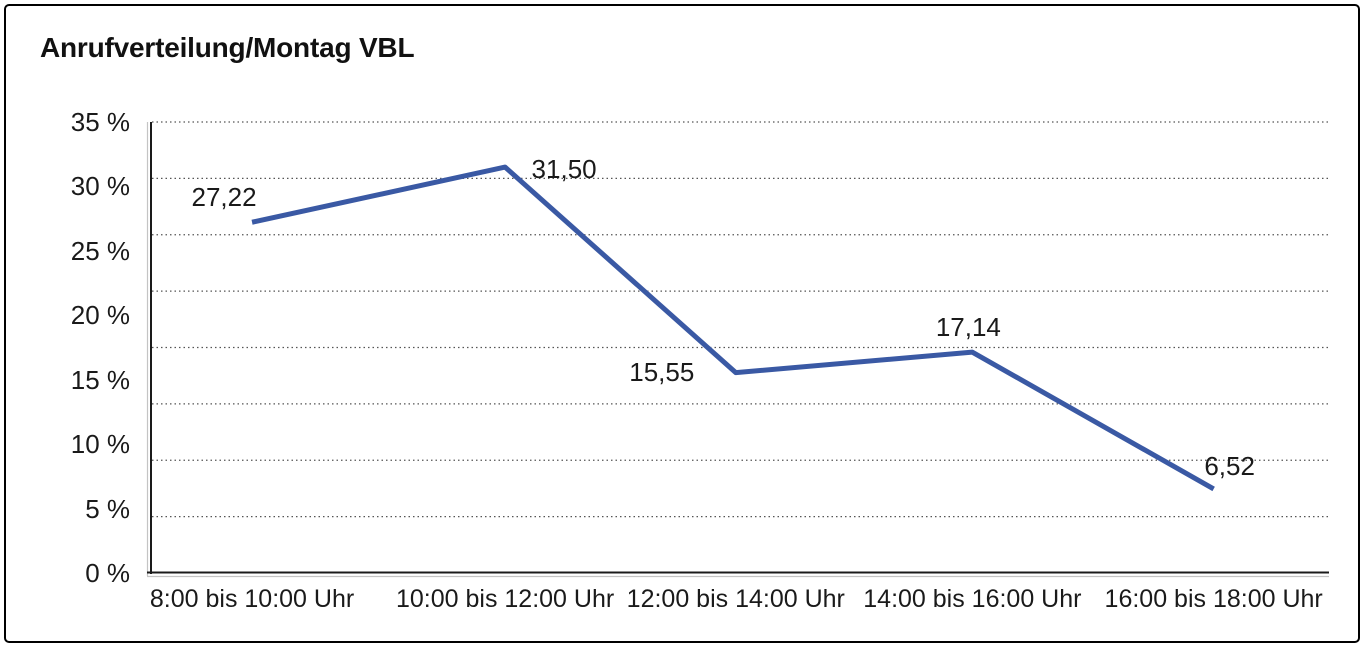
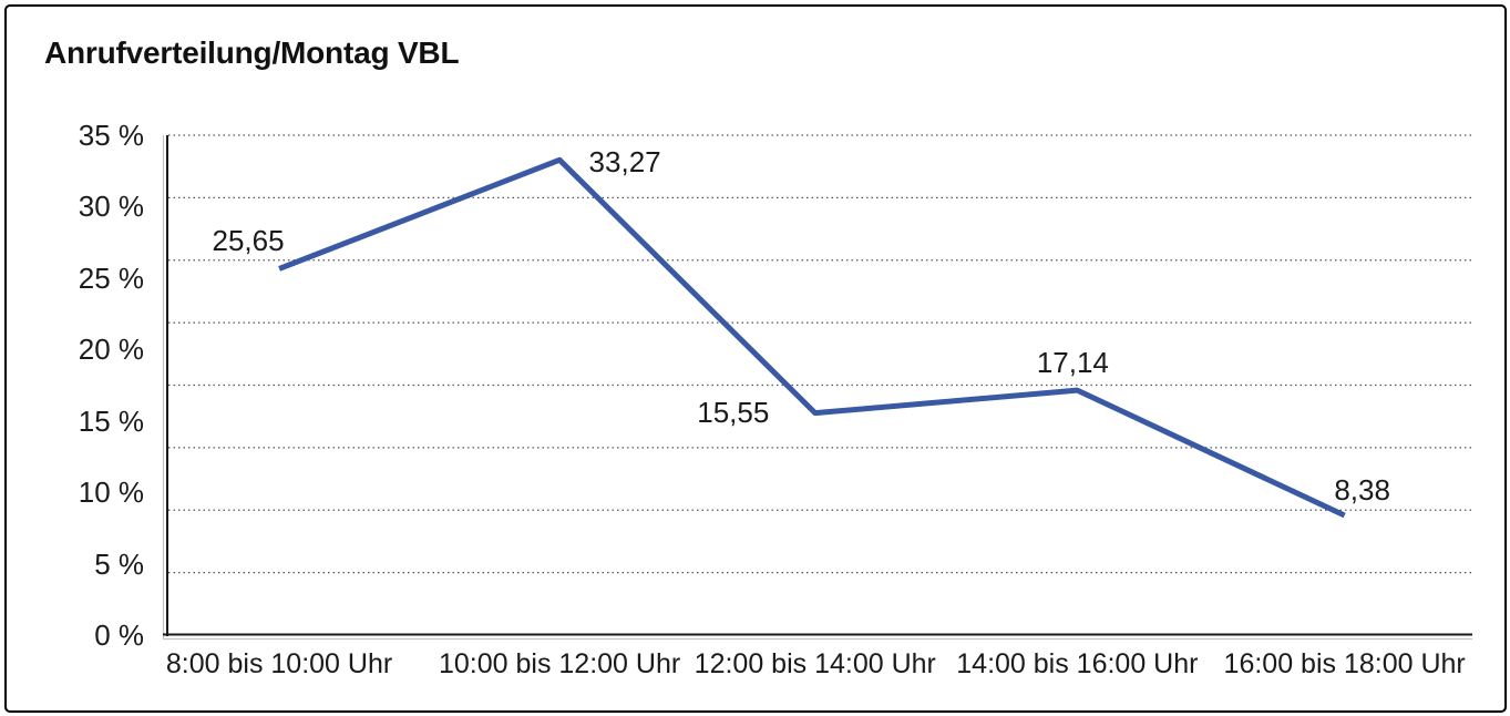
8:00 bis 10:00 Uhr: 27,22 -> 25,65
10:00 bis 12:00 Uhr: 31,50 -> 33,27
16:00 bis 18:00 Uhr: 6,52 -> 8,38
